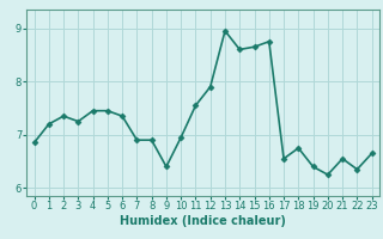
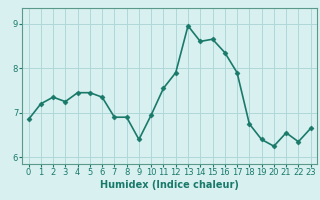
16: 8.75 -> 8.35
17: 6.55 -> 7.90
